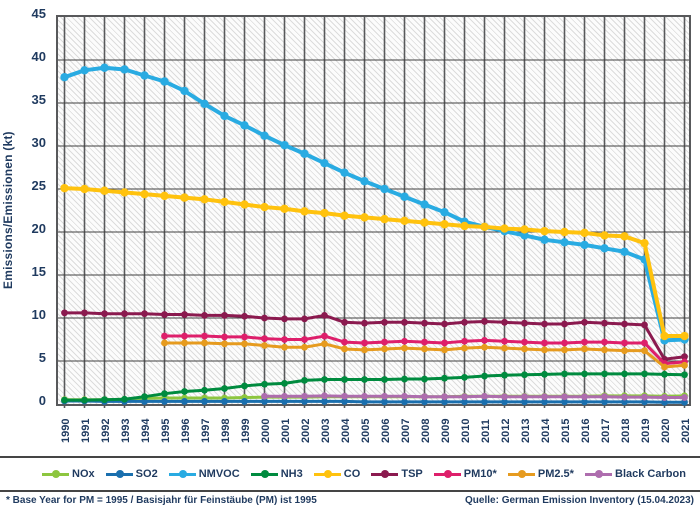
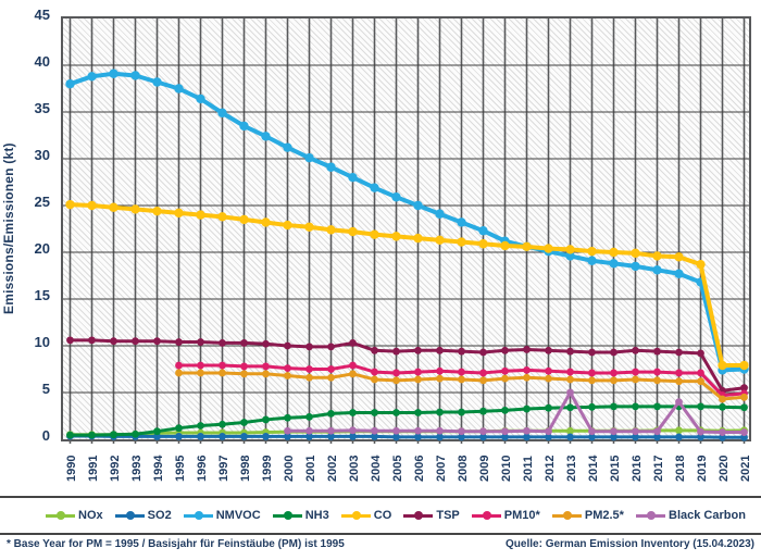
Black Carbon/2013: 1 -> 5
Black Carbon/2018: 1 -> 4
